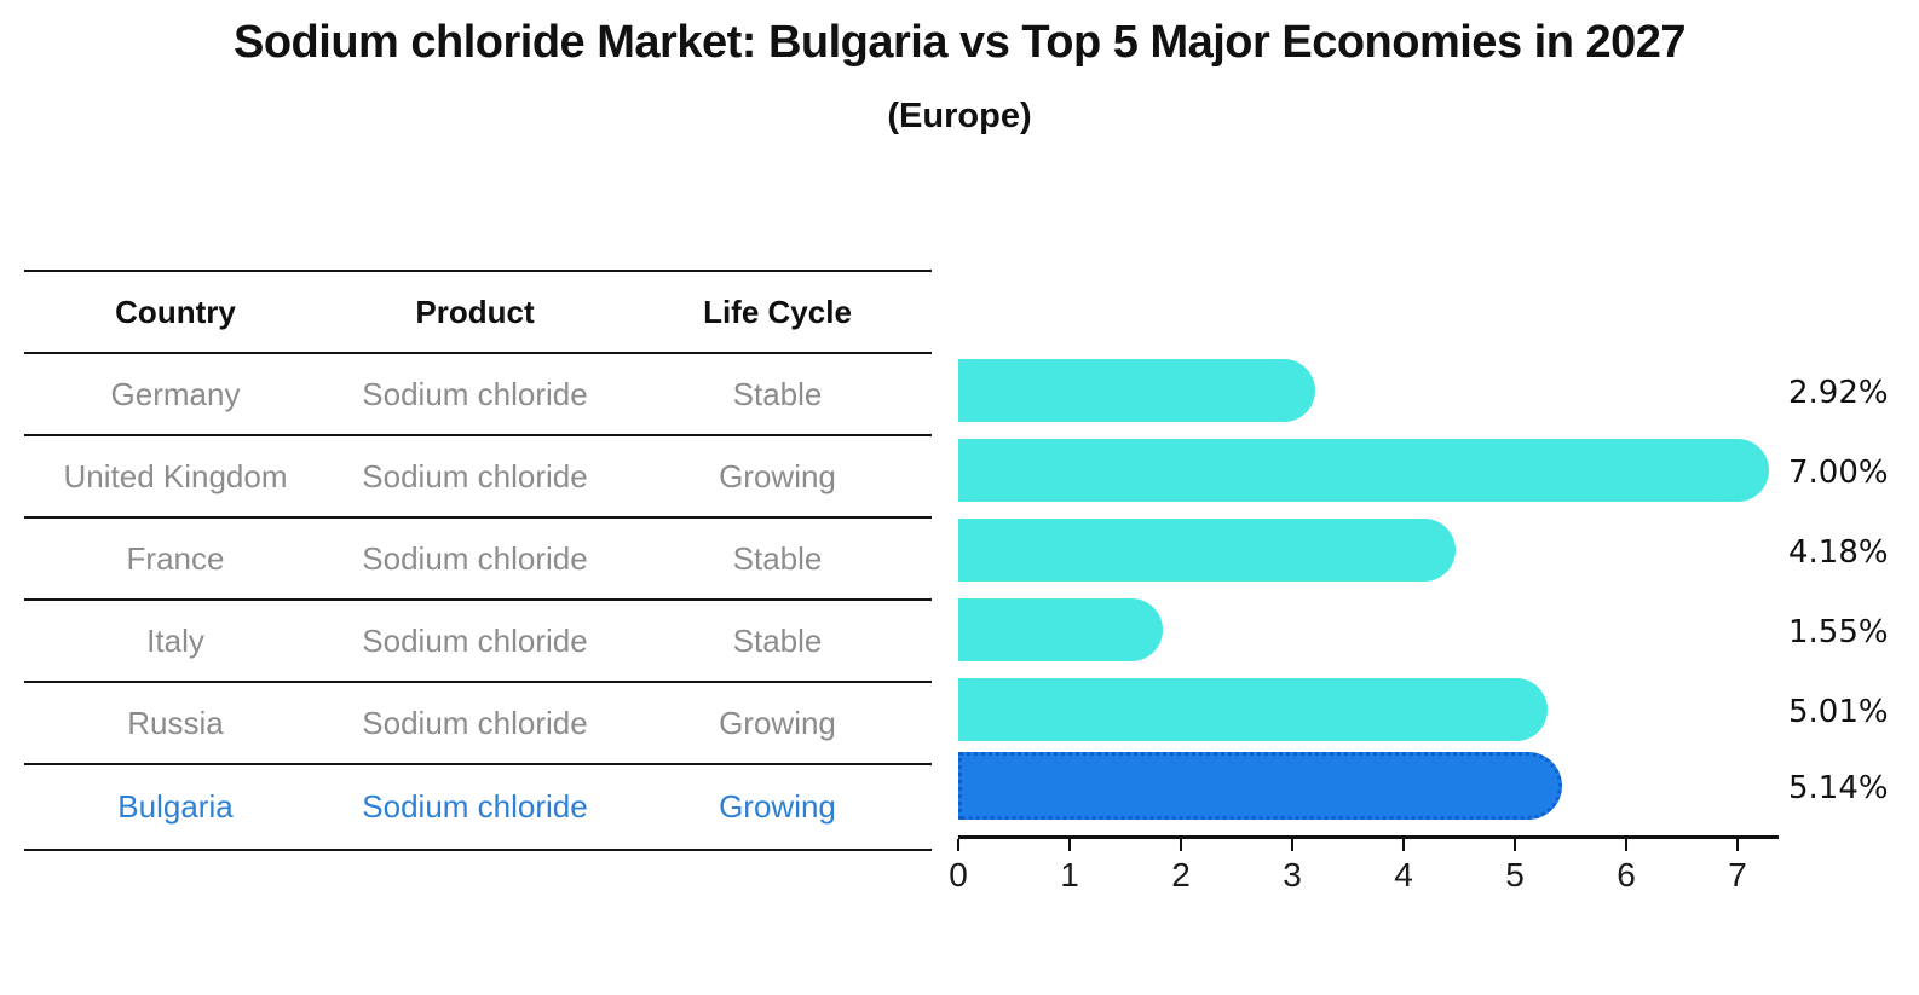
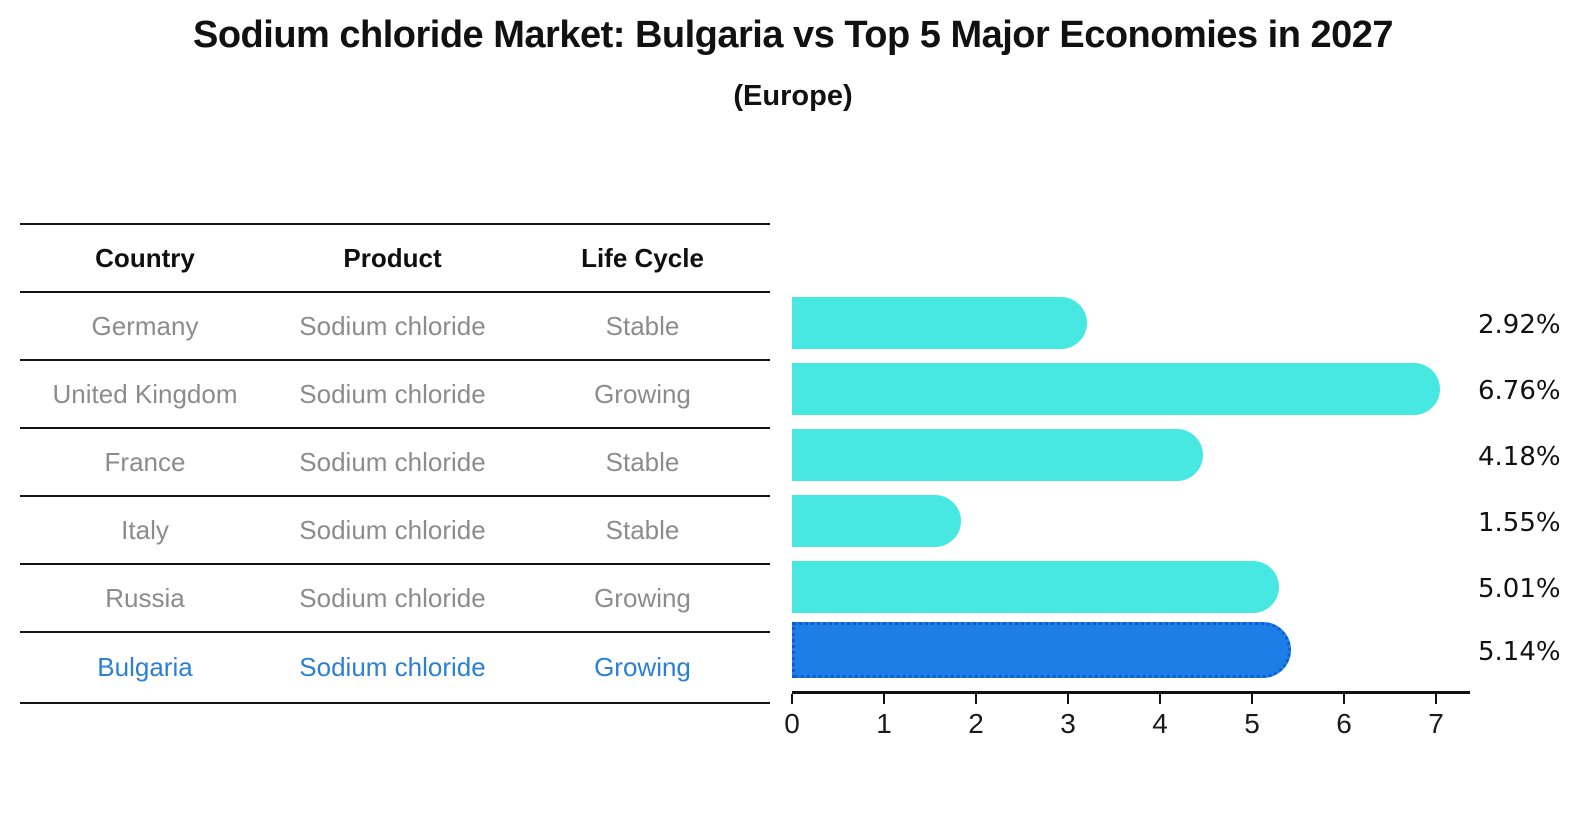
United Kingdom: 7.00% -> 6.76%
